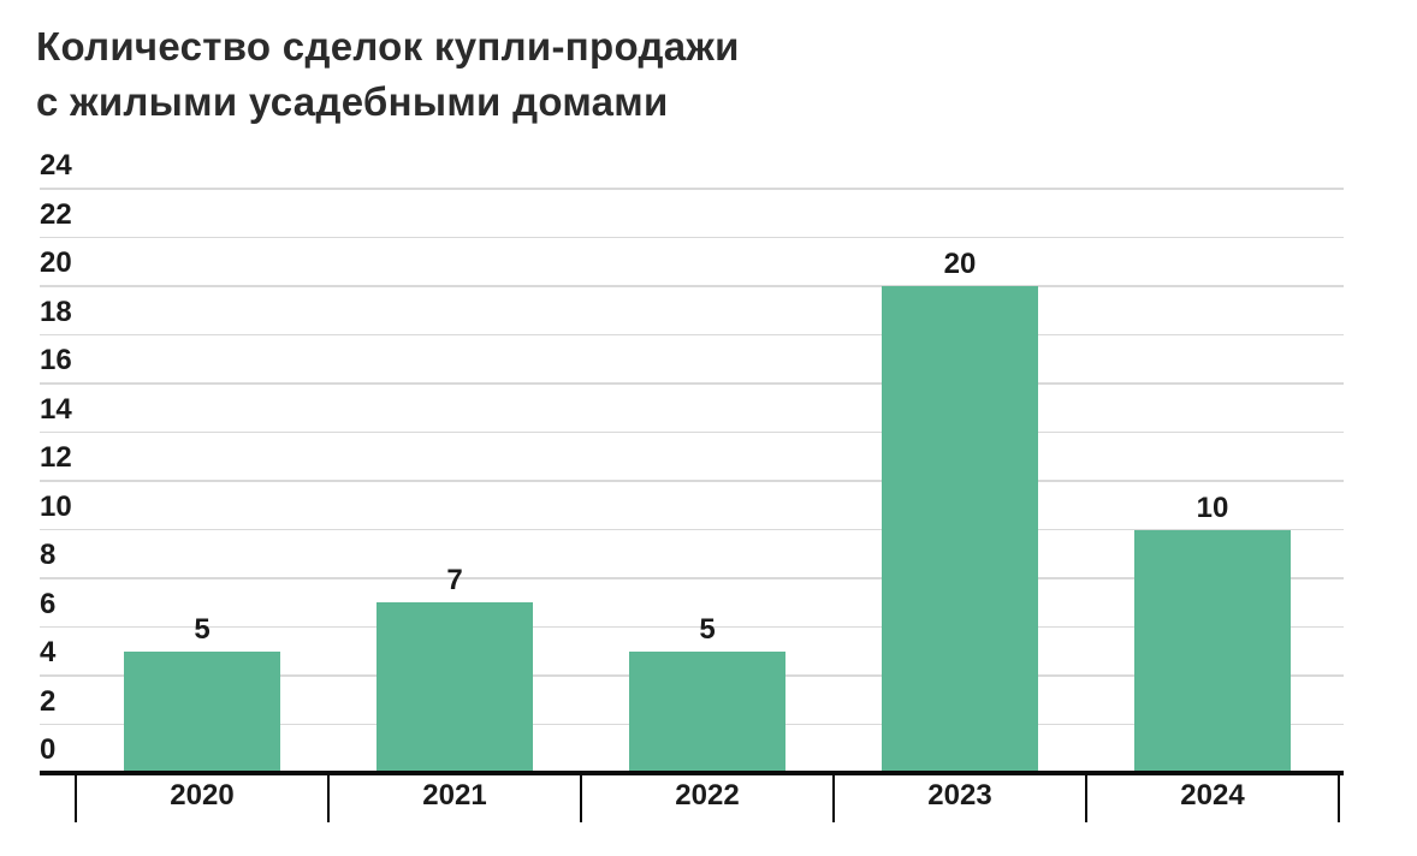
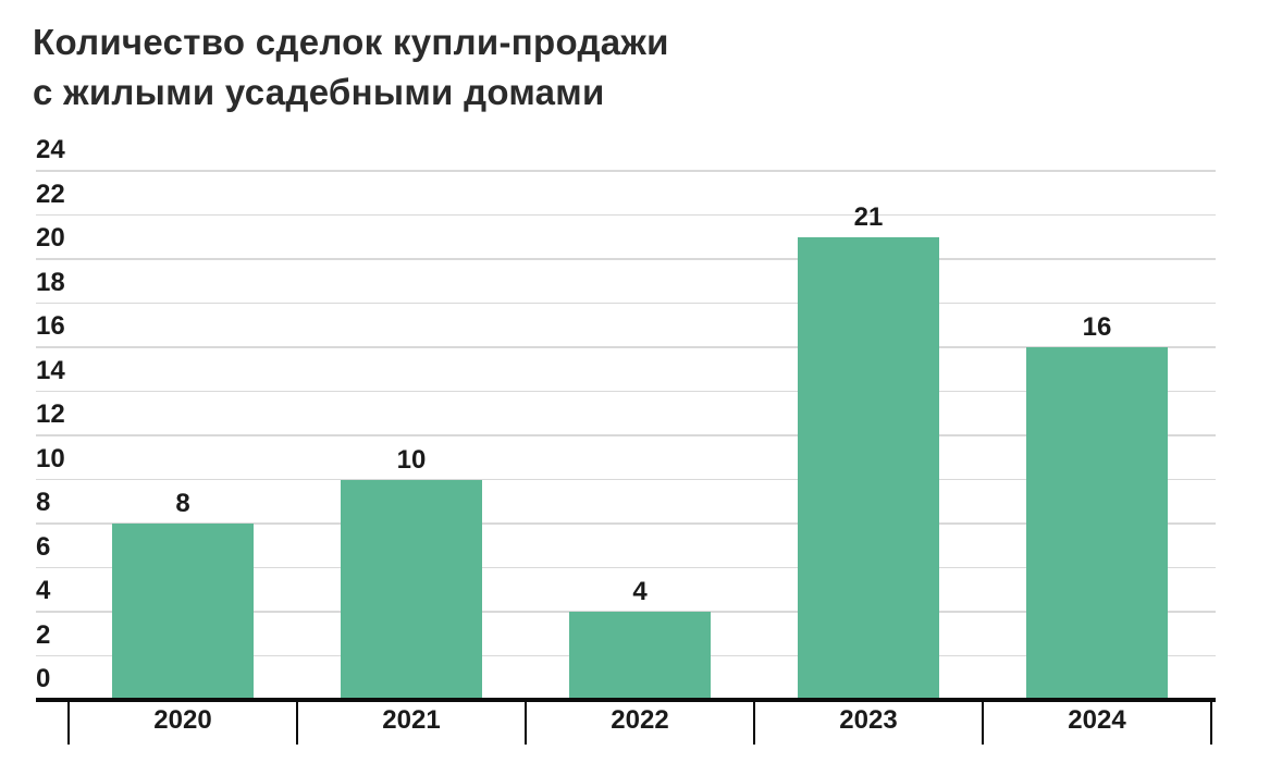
2020: 5 -> 8
2021: 7 -> 10
2022: 5 -> 4
2023: 20 -> 21
2024: 10 -> 16
